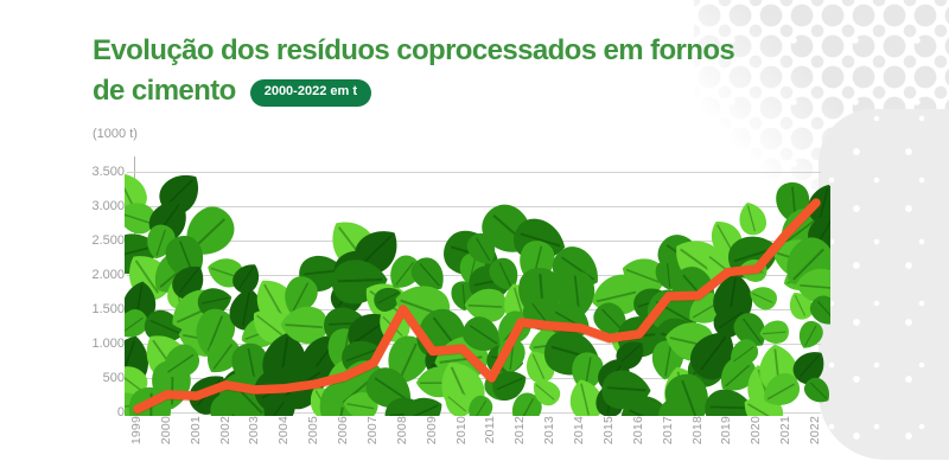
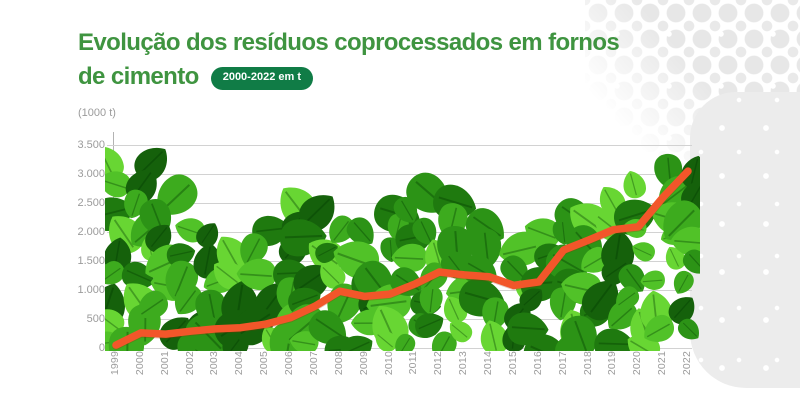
2002: 400 -> 300
2008: 1500 -> 1000
2011: 500 -> 1100
2018: 1700 -> 1900
